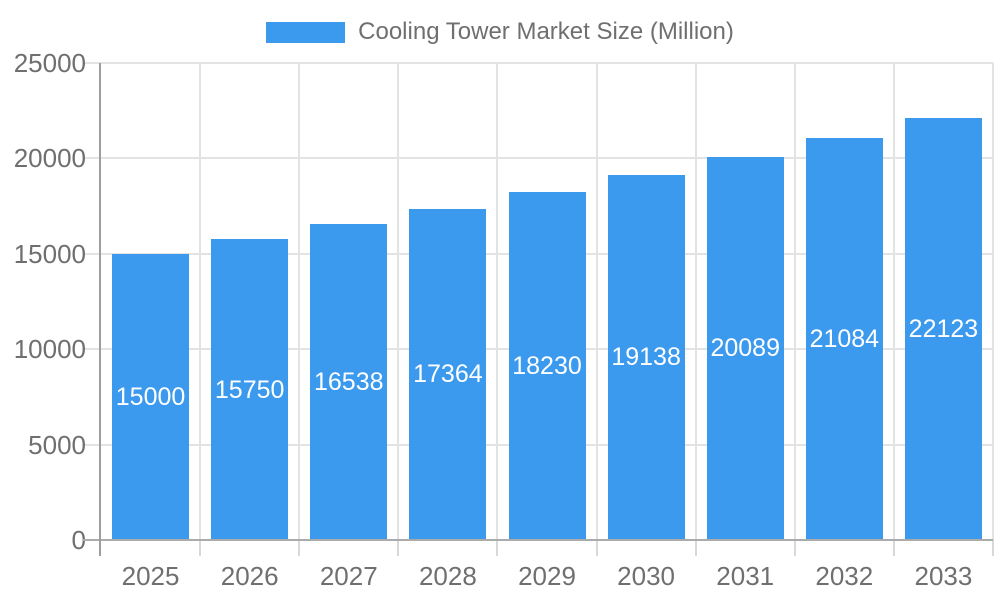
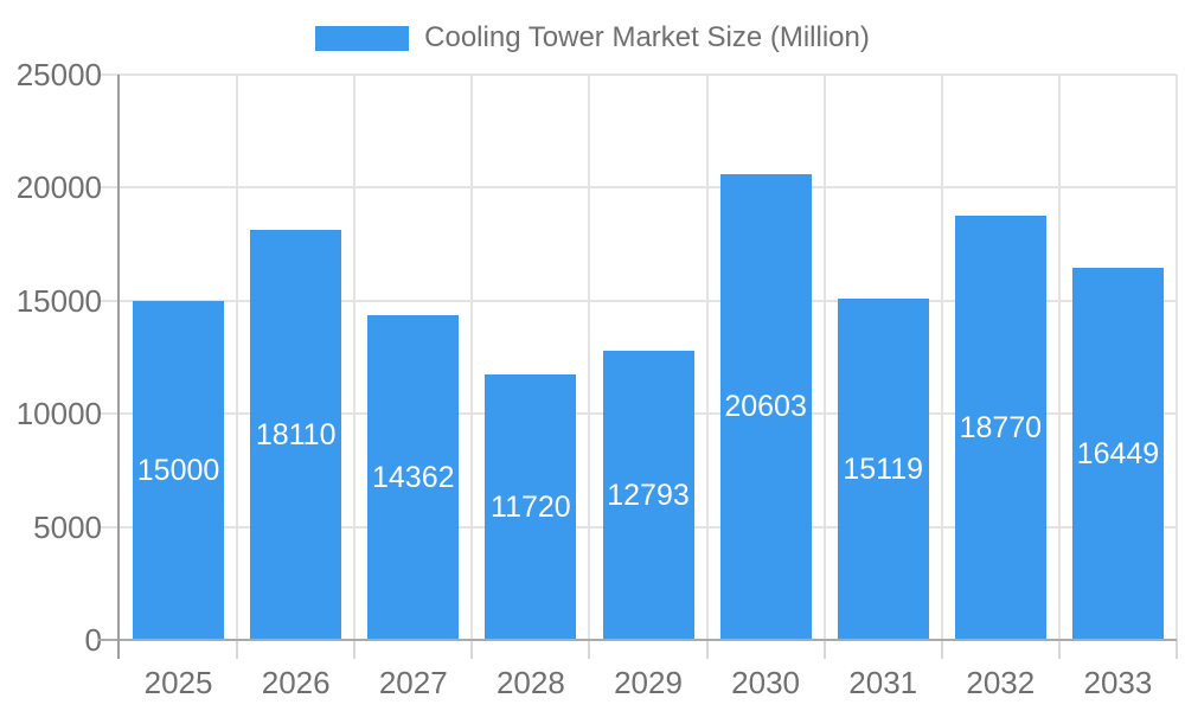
2026: 15750 -> 18110
2027: 16538 -> 14362
2028: 17364 -> 11720
2029: 18230 -> 12793
2030: 19138 -> 20603
2031: 20089 -> 15119
2032: 21084 -> 18770
2033: 22123 -> 16449
